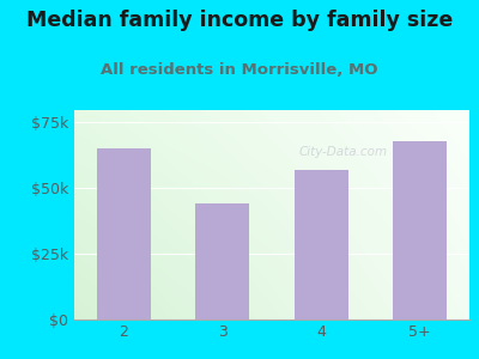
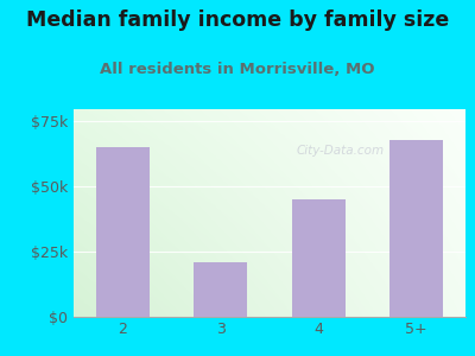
3: $44k -> $21k
4: $57k -> $45k
